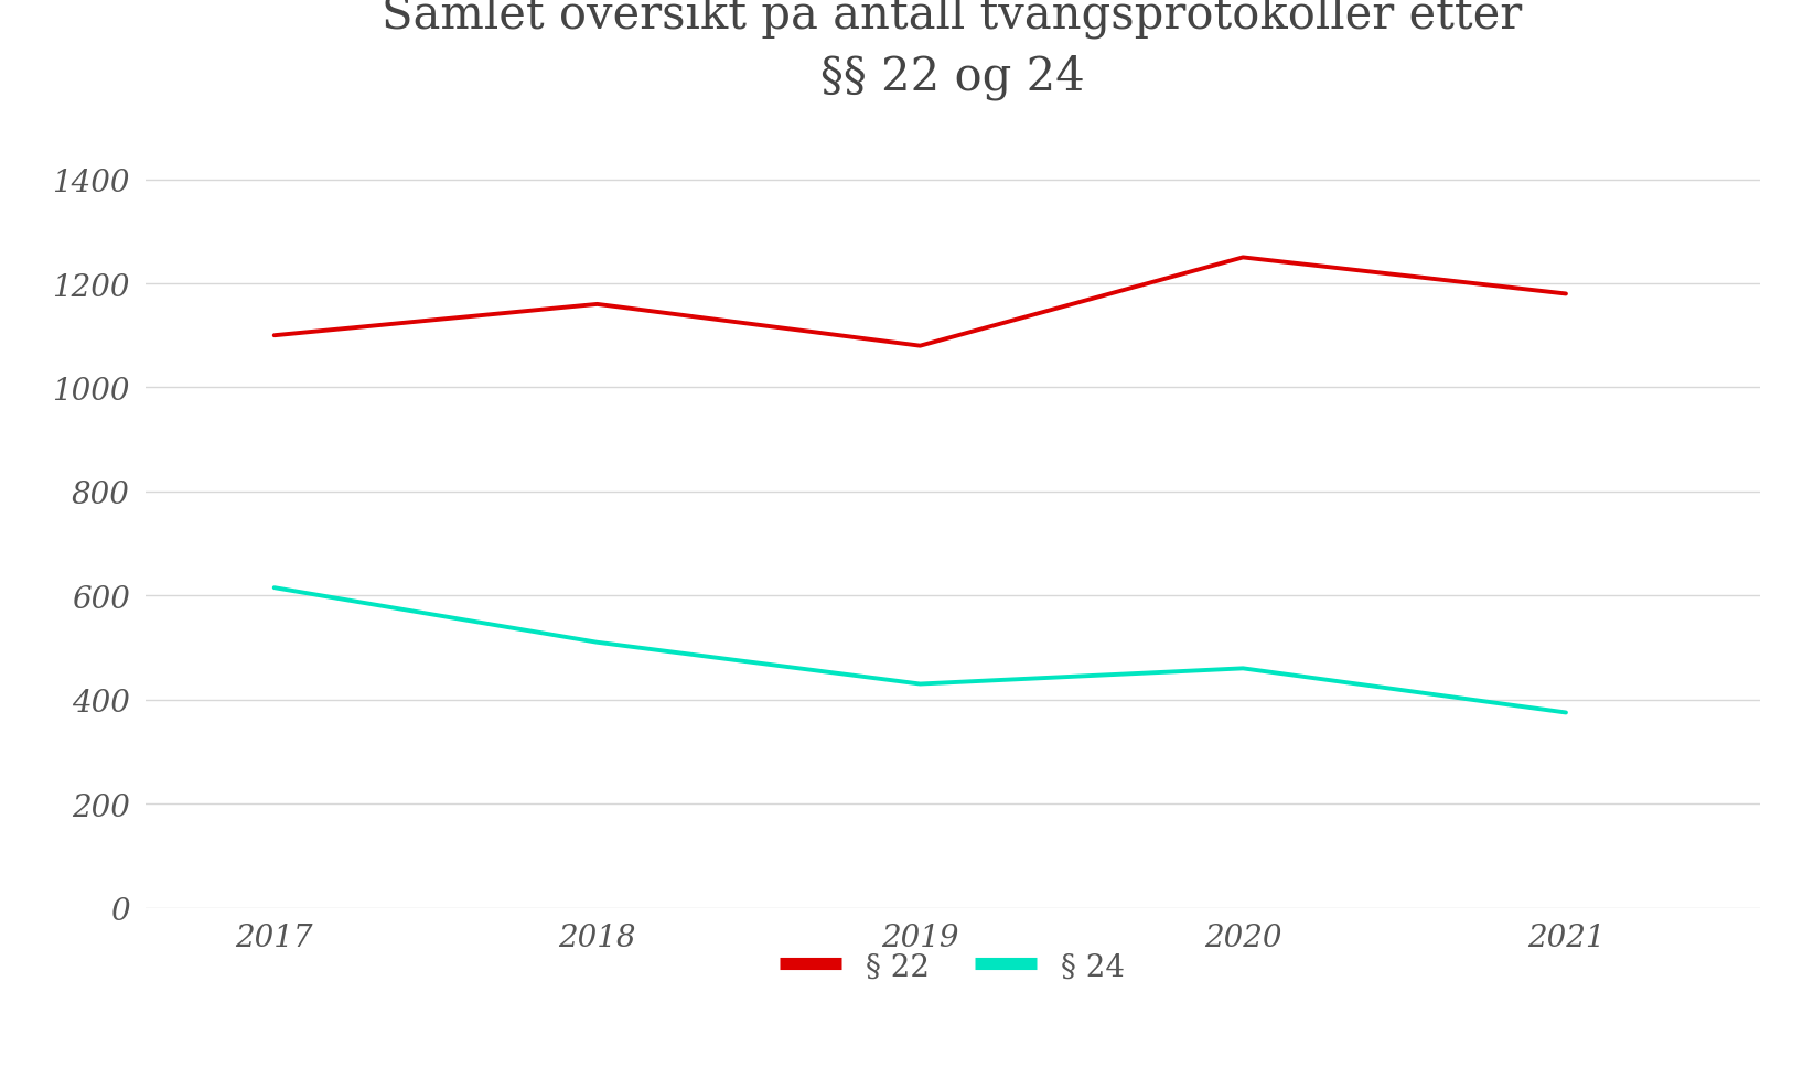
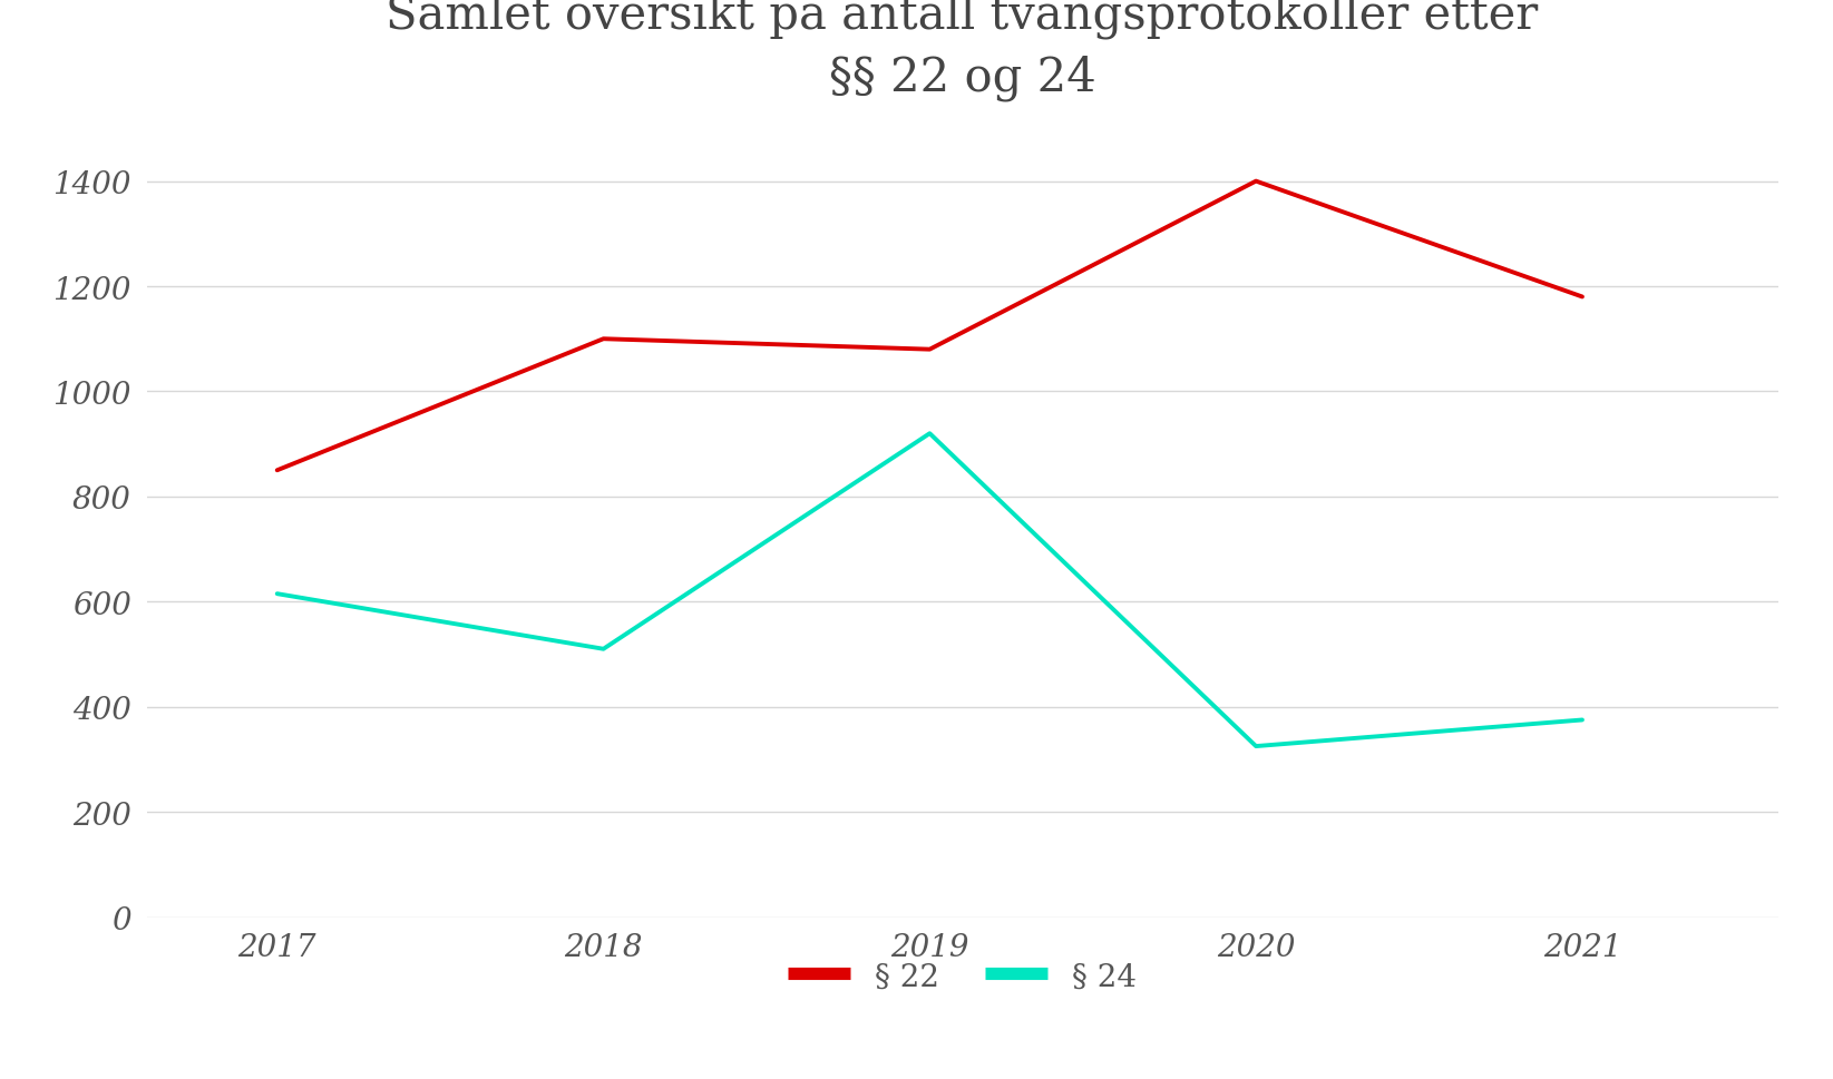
§ 22/2017: 1100 -> 850
§ 22/2018: 1160 -> 1100
§ 24/2019: 430 -> 920
§ 22/2020: 1250 -> 1400
§ 24/2020: 460 -> 325
